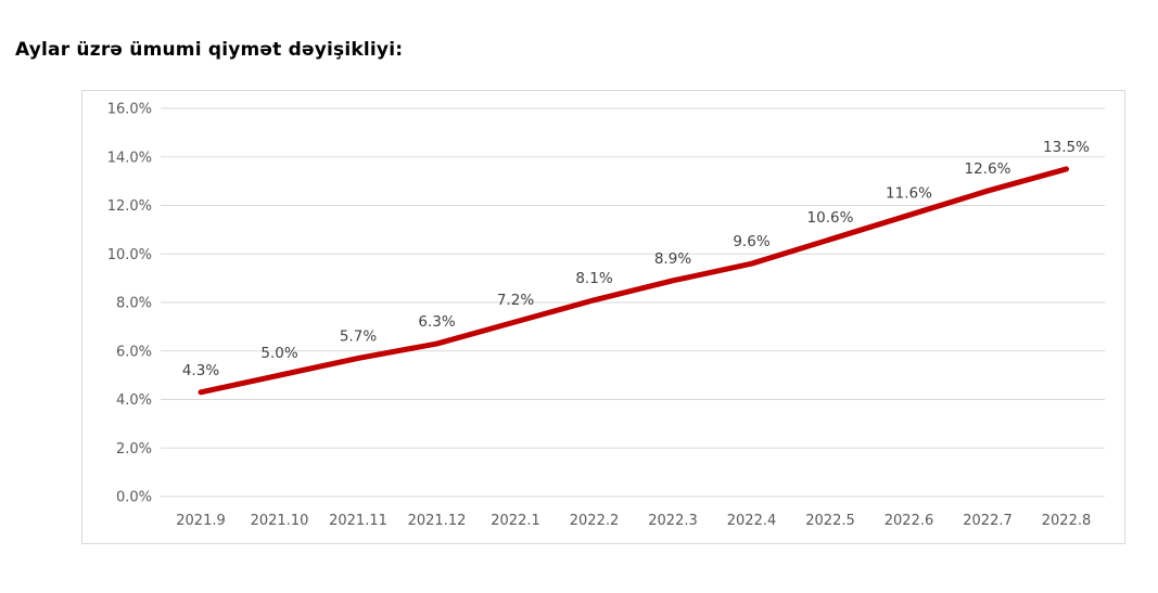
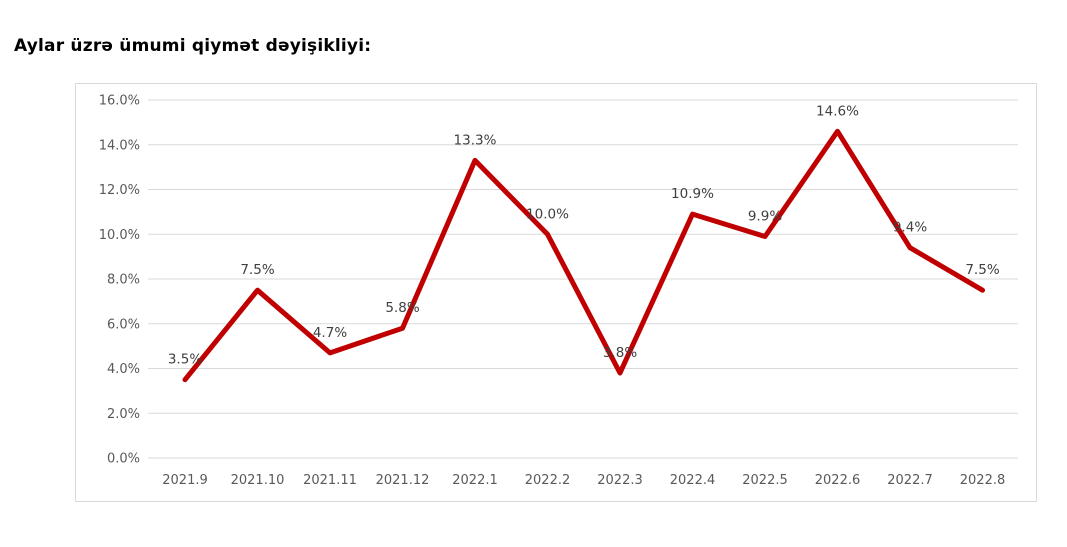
2021.9: 4.3% -> 3.5%
2021.10: 5.0% -> 7.5%
2021.11: 5.7% -> 4.7%
2021.12: 6.3% -> 5.8%
2022.1: 7.2% -> 13.3%
2022.2: 8.1% -> 10.0%
2022.3: 8.9% -> 3.8%
2022.4: 9.6% -> 10.9%
2022.5: 10.6% -> 9.9%
2022.6: 11.6% -> 14.6%
2022.7: 12.6% -> 9.4%
2022.8: 13.5% -> 7.5%
